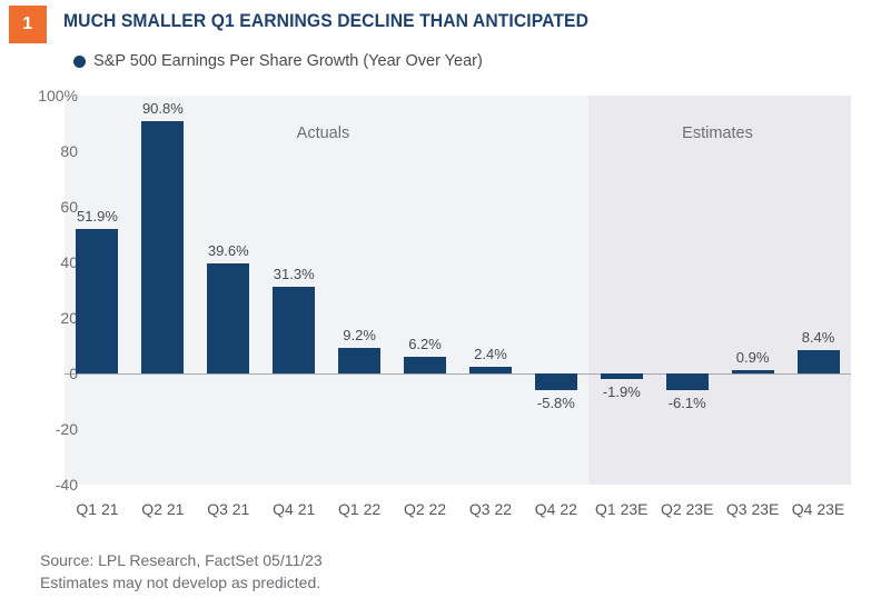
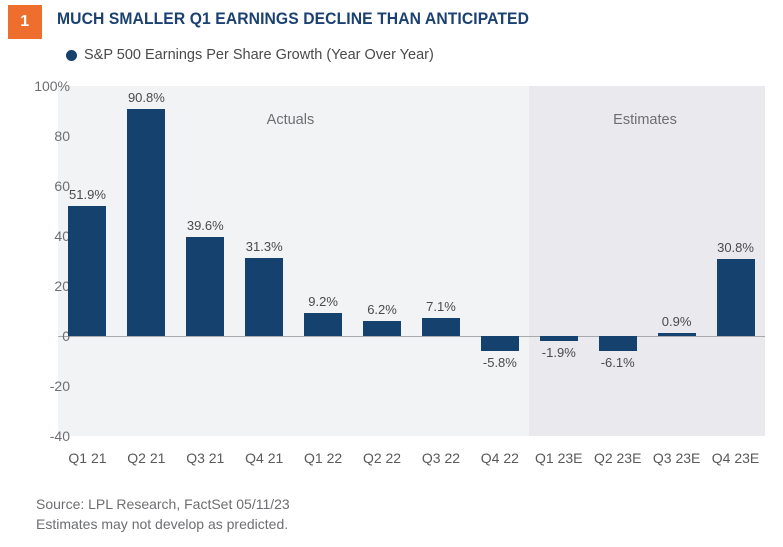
Q3 22: 2.4% -> 7.1%
Q4 23E: 8.4% -> 30.8%
